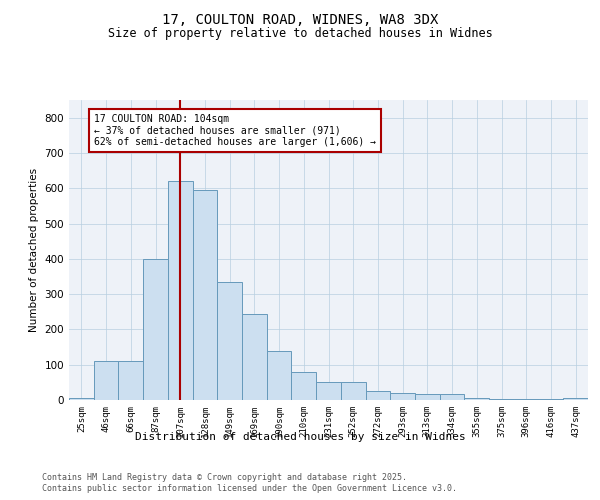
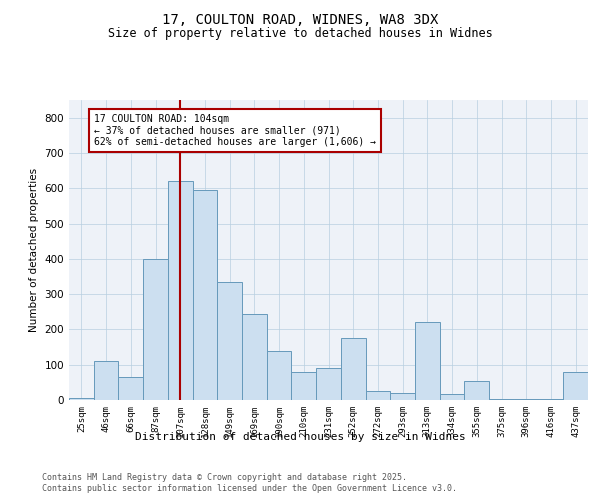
66sqm: 110 -> 65
231sqm: 50 -> 90
252sqm: 50 -> 175
313sqm: 18 -> 220
355sqm: 5 -> 55
437sqm: 5 -> 80
